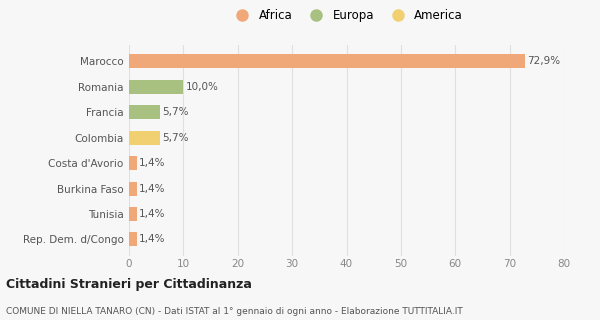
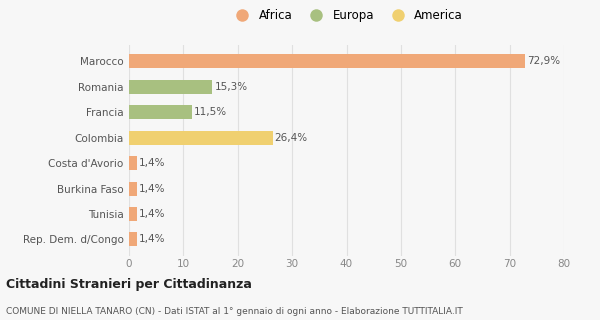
Romania: 10,0% -> 15,3%
Francia: 5,7% -> 11,5%
Colombia: 5,7% -> 26,4%
